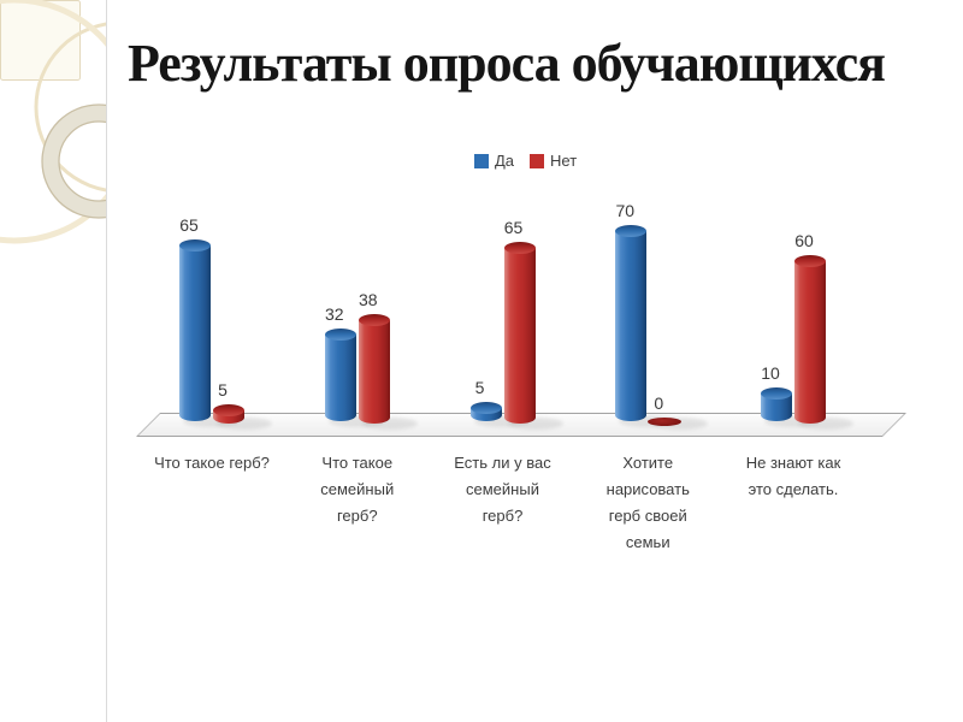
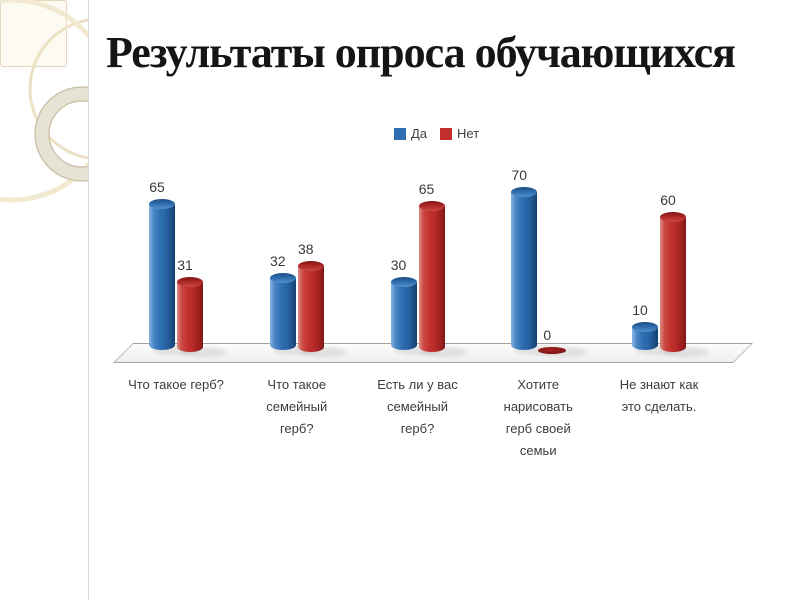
Нет/Что такое герб?: 5 -> 31
Да/Есть ли у вас семейный герб?: 5 -> 30
